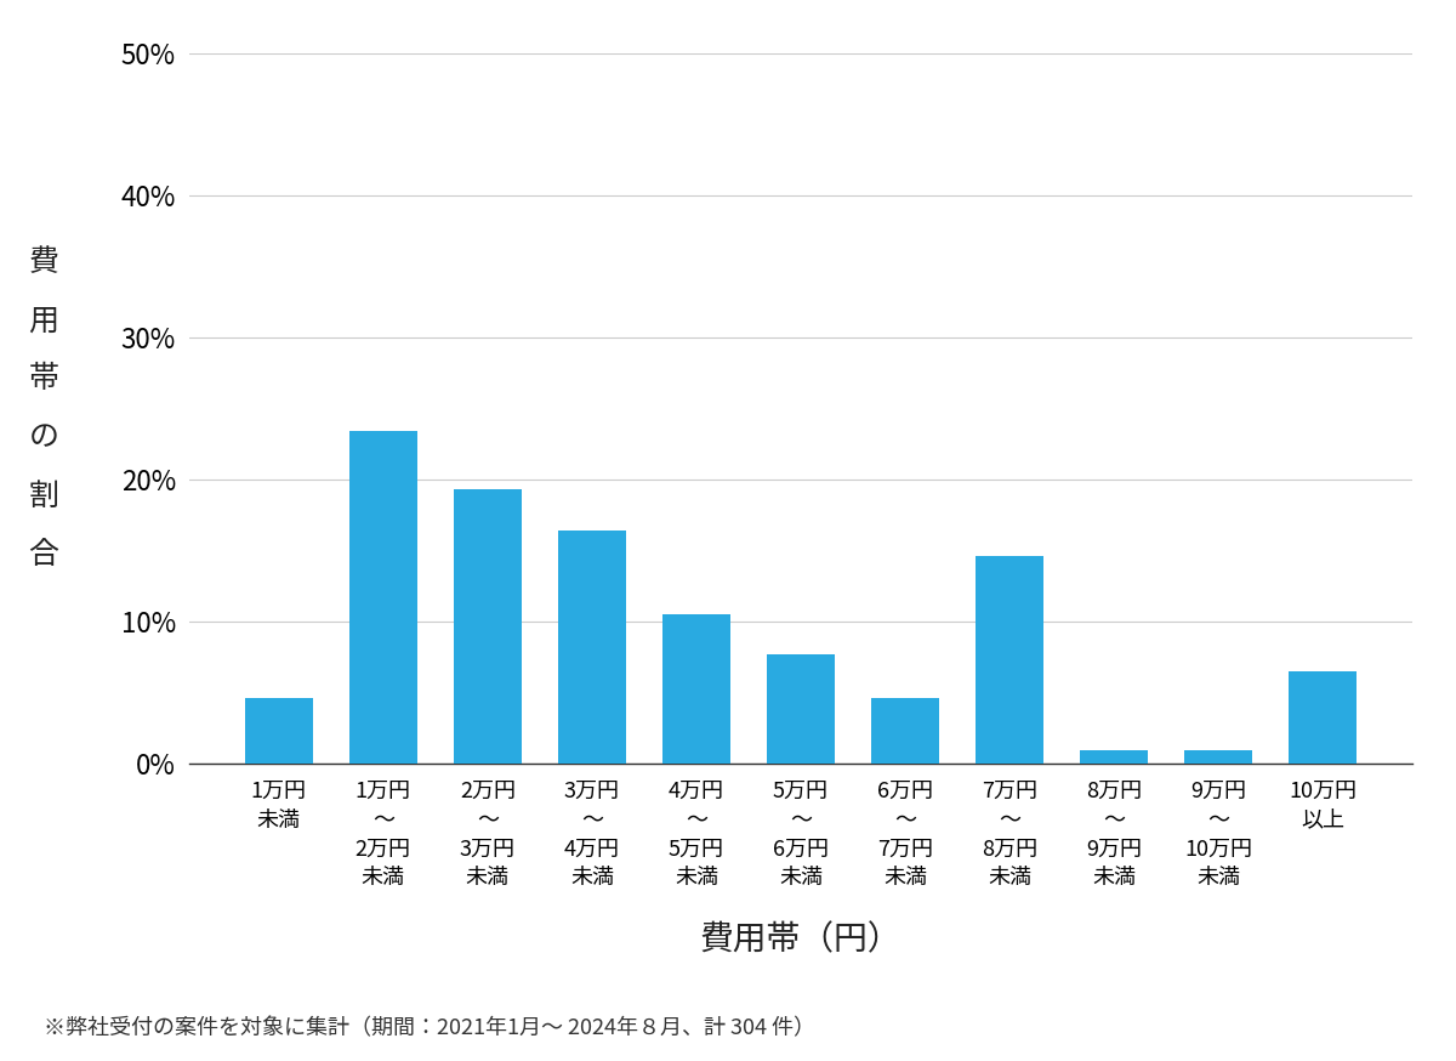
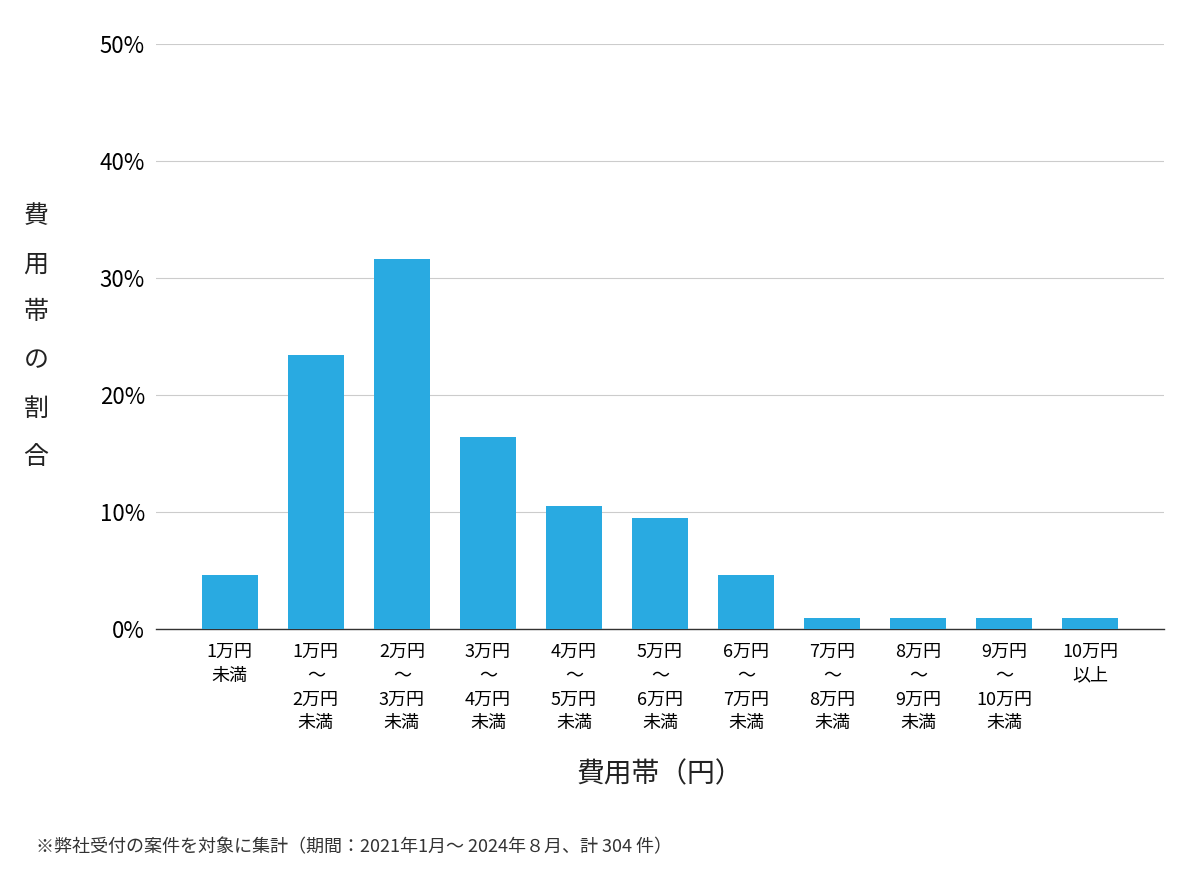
2万円 〜 3万円 未満: 19.3% -> 31.6%
5万円 〜 6万円 未満: 7.7% -> 9.5%
7万円 〜 8万円 未満: 14.6% -> 1.0%
10万円 以上: 6.5% -> 1.0%
